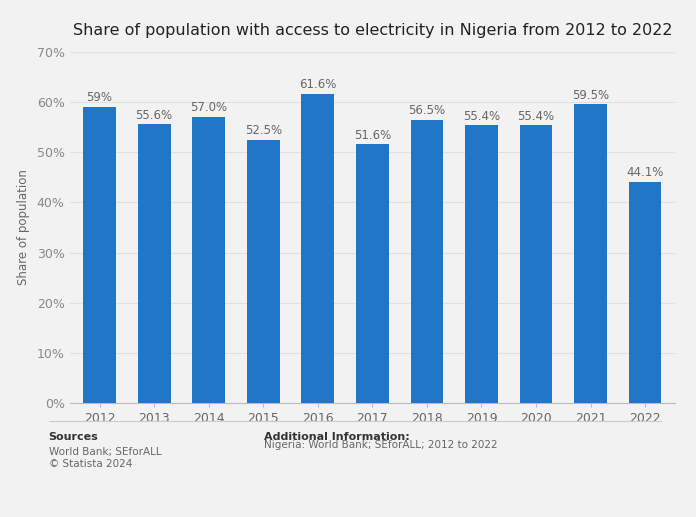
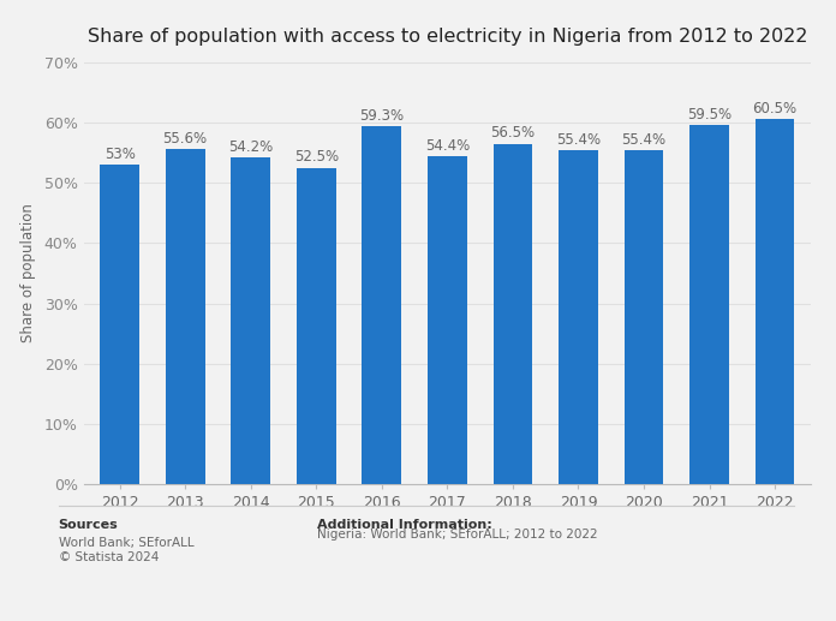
2012: 59% -> 53%
2014: 57.0% -> 54.2%
2016: 61.6% -> 59.3%
2017: 51.6% -> 54.4%
2022: 44.1% -> 60.5%
